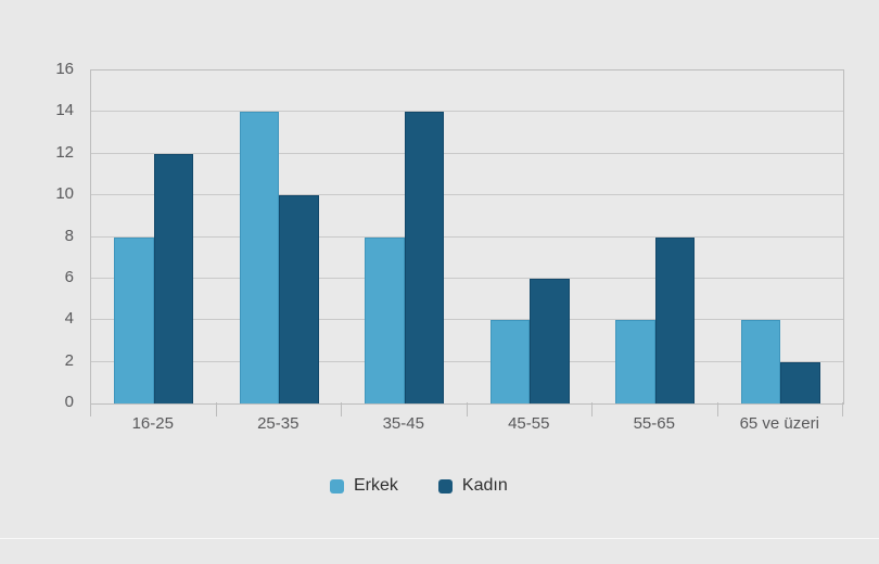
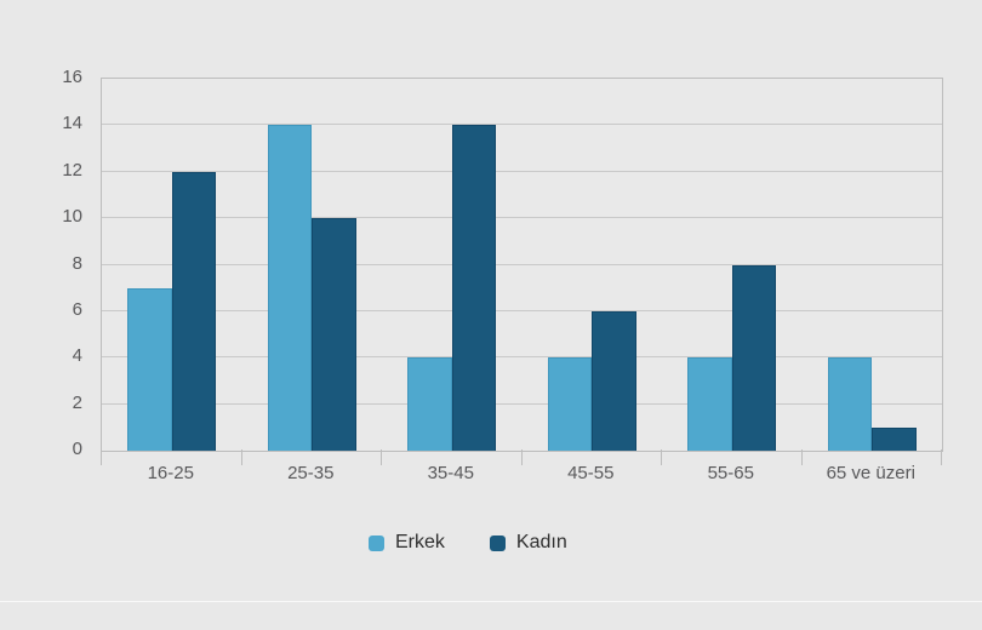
Erkek/16-25: 8 -> 7
Erkek/35-45: 8 -> 4
Kadın/65 ve üzeri: 2 -> 1
